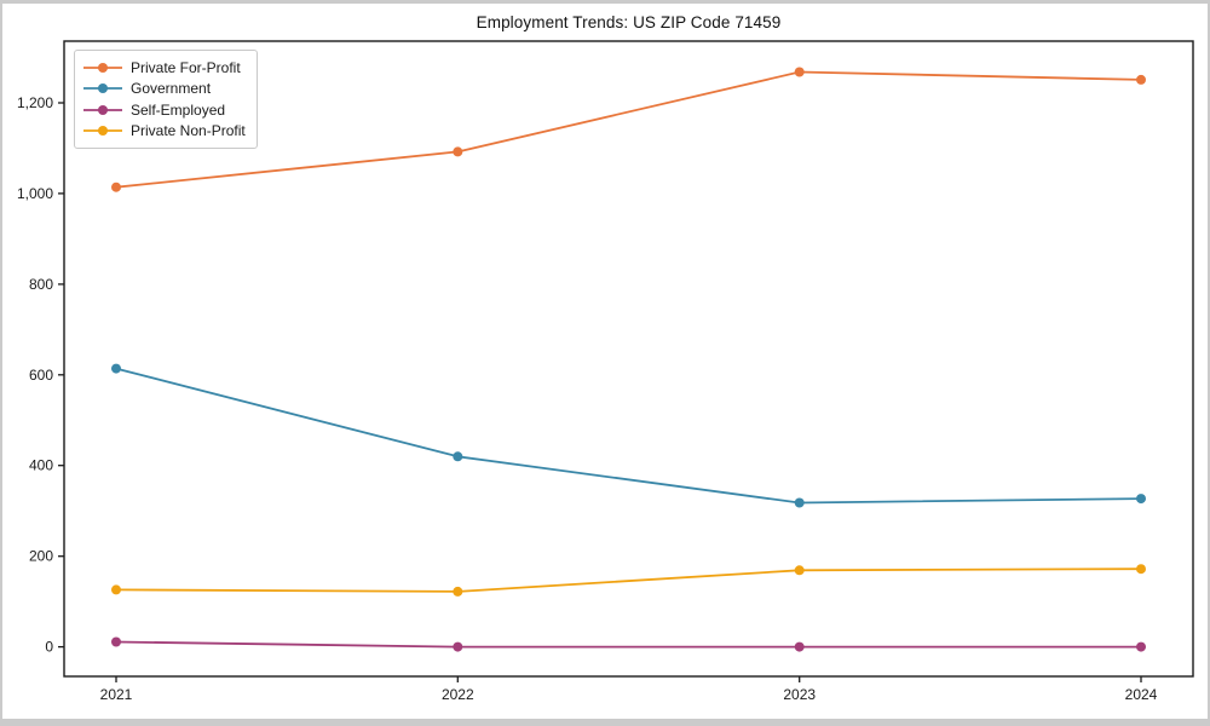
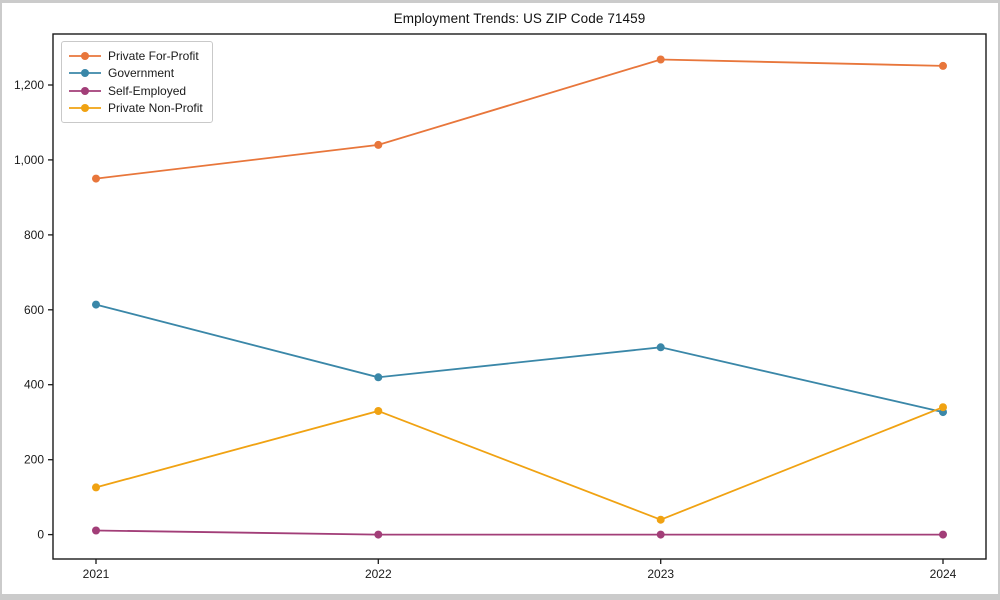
Private For-Profit/2021: 1010 -> 950
Private For-Profit/2022: 1090 -> 1040
Private Non-Profit/2022: 120 -> 330
Government/2023: 320 -> 500
Private Non-Profit/2023: 170 -> 40
Private Non-Profit/2024: 170 -> 340
